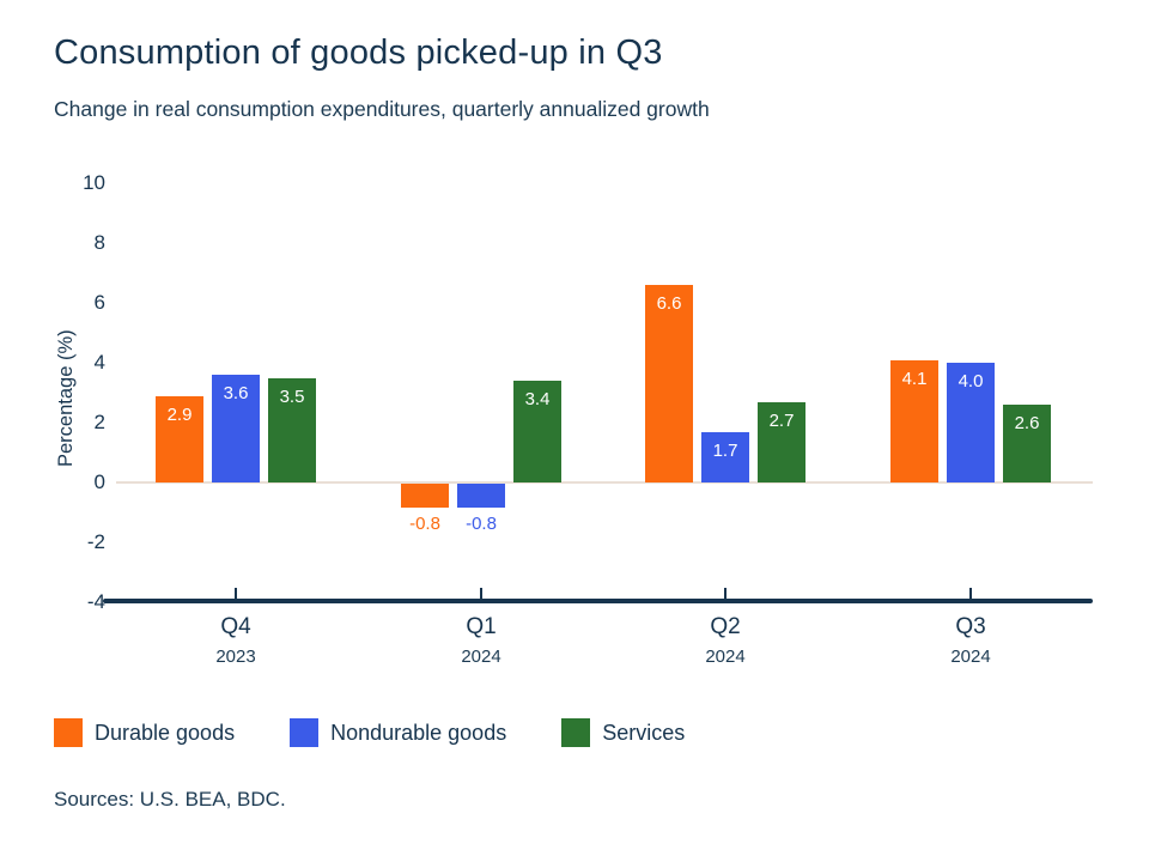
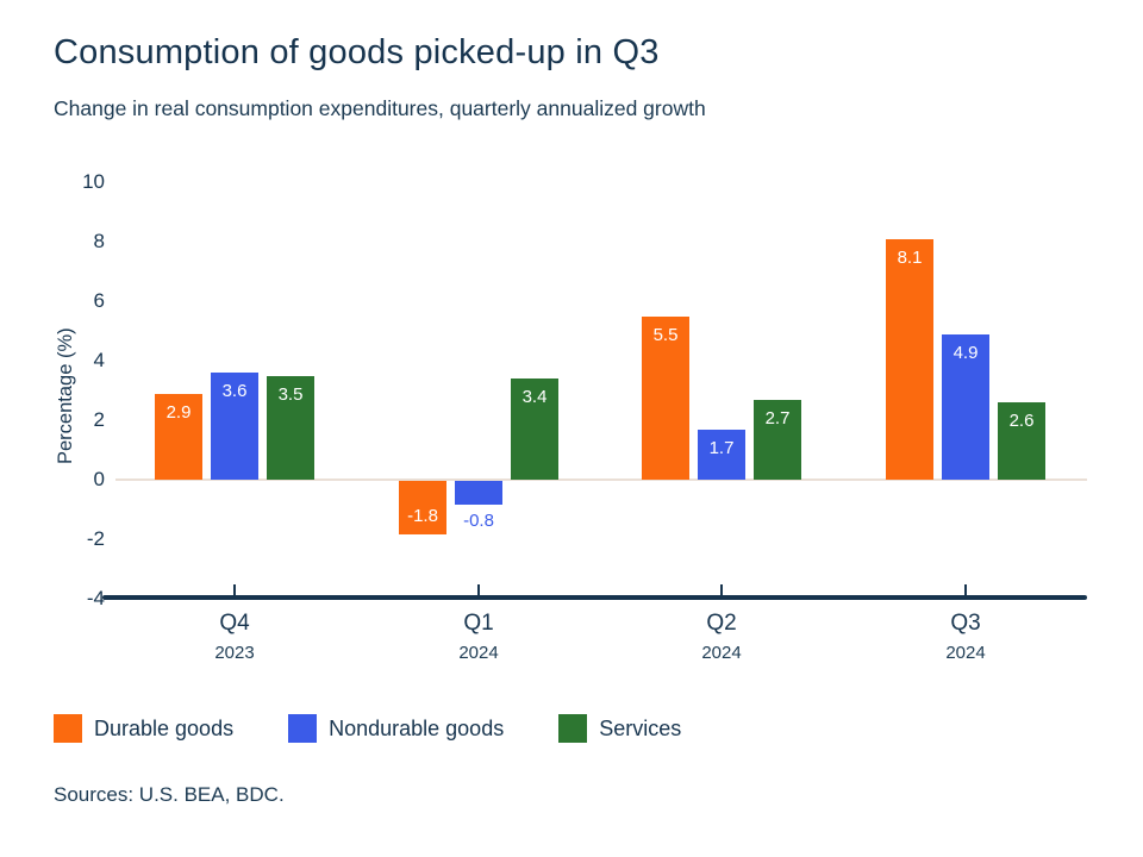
Durable goods/Q1: -0.8 -> -1.8
Durable goods/Q2: 6.6 -> 5.5
Durable goods/Q3: 4.1 -> 8.1
Nondurable goods/Q3: 4.0 -> 4.9
